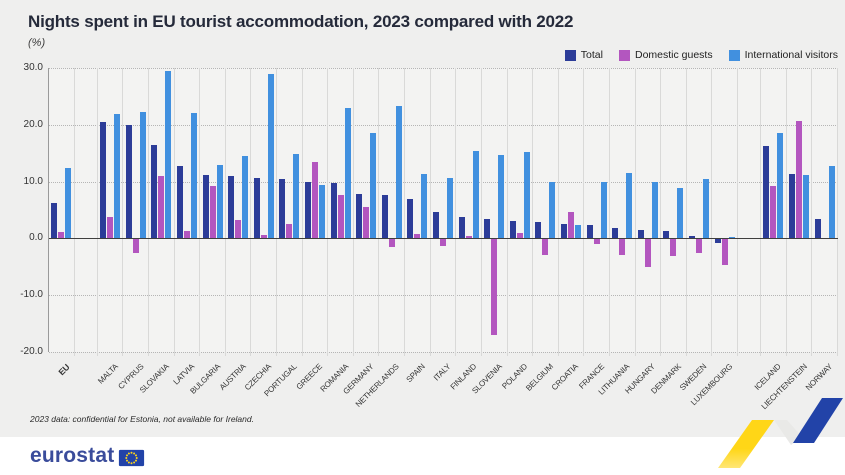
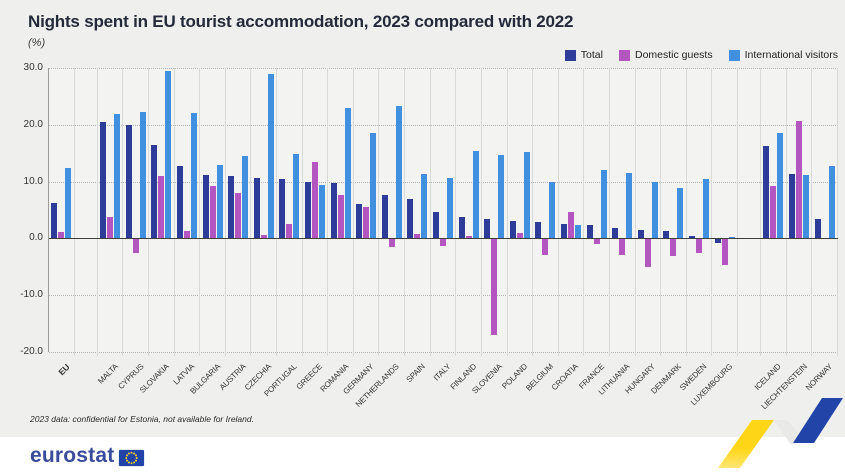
Domestic guests/AUSTRIA: 3 -> 8
Total/GERMANY: 8 -> 6
International visitors/FRANCE: 10 -> 12
